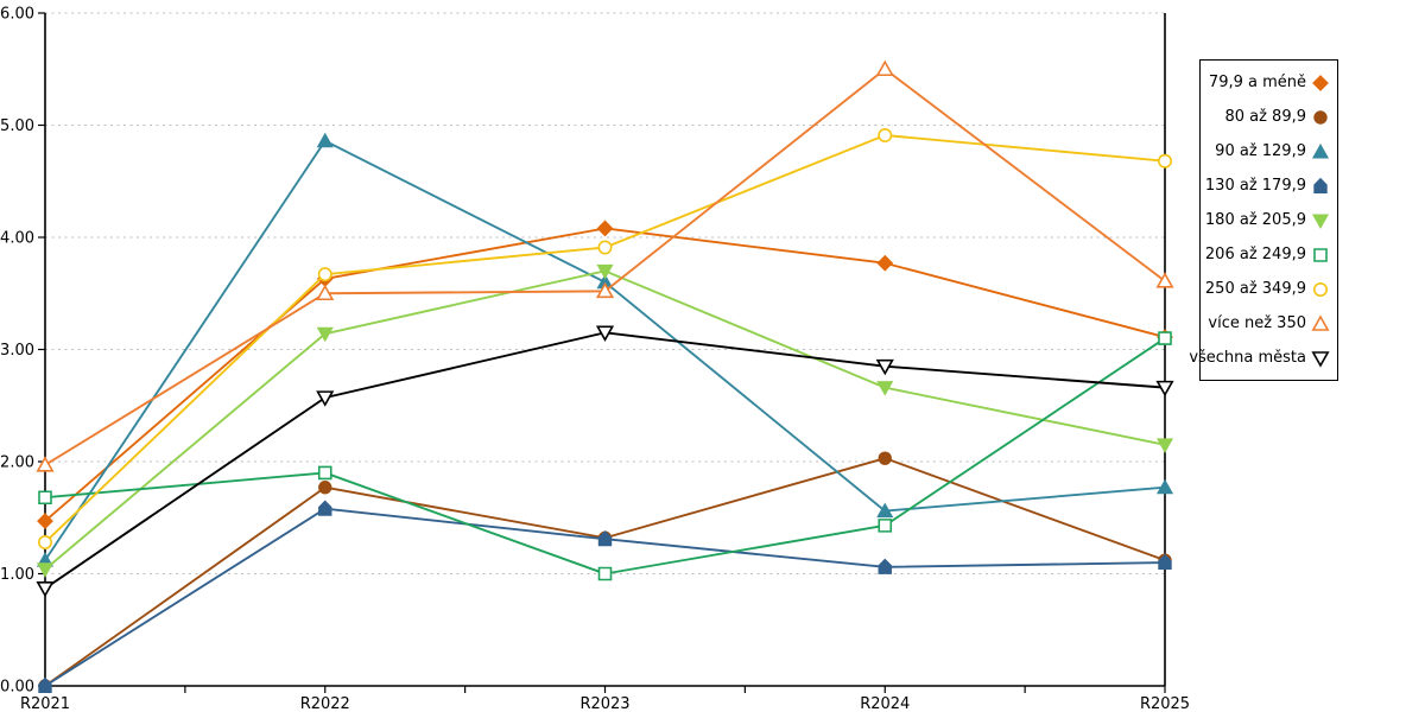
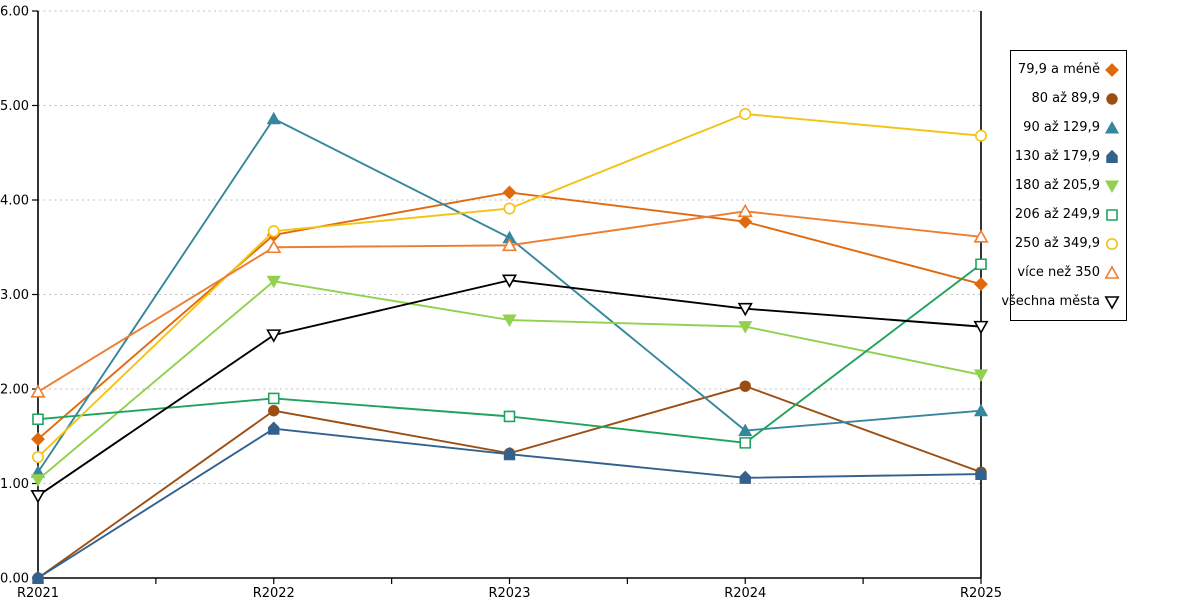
180 až 205,9/R2023: 3.7 -> 2.7
206 až 249,9/R2023: 1.0 -> 1.7
více než 350/R2024: 5.5 -> 3.9
206 až 249,9/R2025: 3.1 -> 3.3
